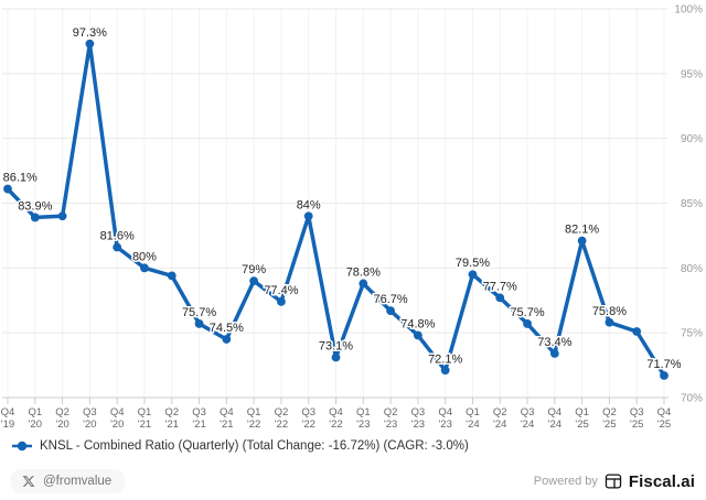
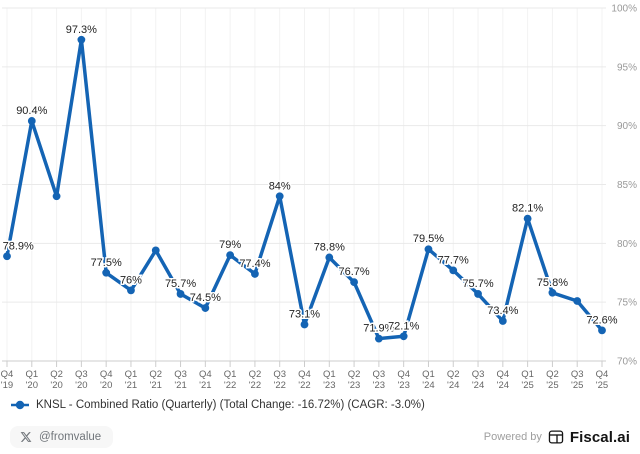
Q4 '19: 86.1% -> 78.9%
Q1 '20: 83.9% -> 90.4%
Q4 '20: 81.6% -> 77.5%
Q1 '21: 80% -> 76%
Q3 '23: 74.8% -> 71.9%
Q4 '25: 71.7% -> 72.6%
